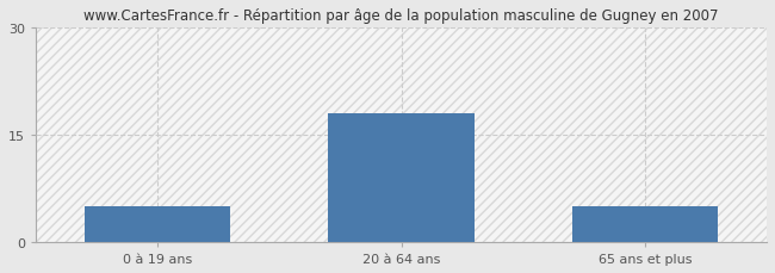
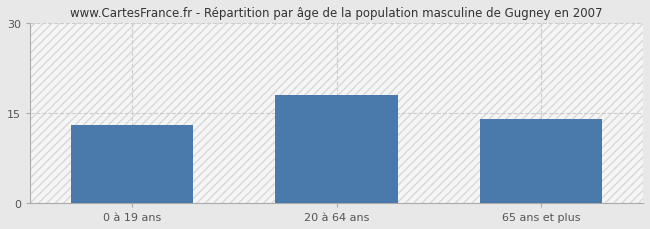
0 à 19 ans: 5 -> 13
65 ans et plus: 5 -> 14
